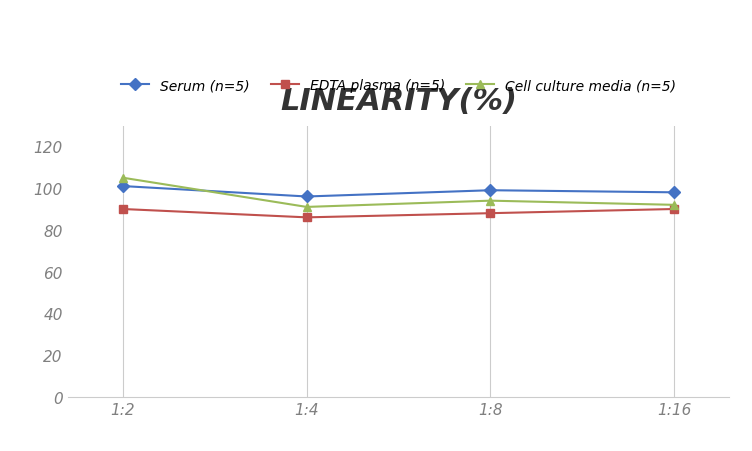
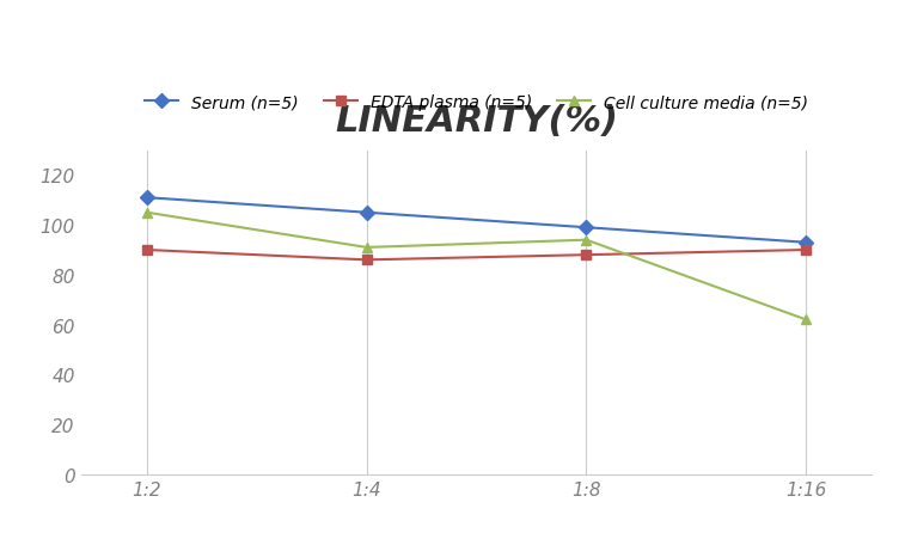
Serum (n=5)/1:2: 101 -> 111
Serum (n=5)/1:4: 96 -> 105
Serum (n=5)/1:16: 98 -> 93
Cell culture media (n=5)/1:16: 92 -> 62
